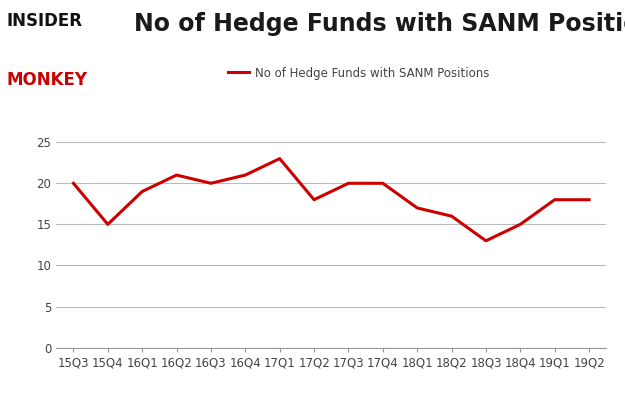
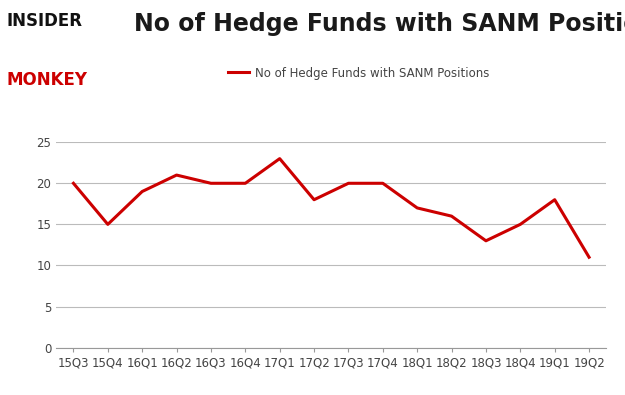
16Q4: 21 -> 20
19Q2: 18 -> 11
